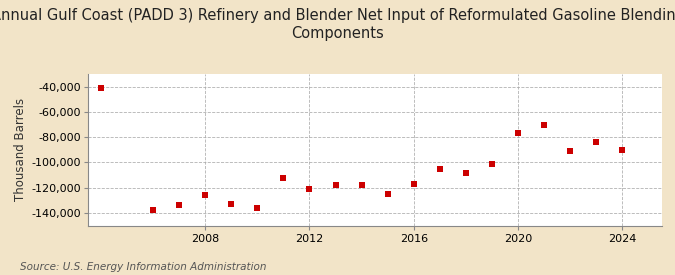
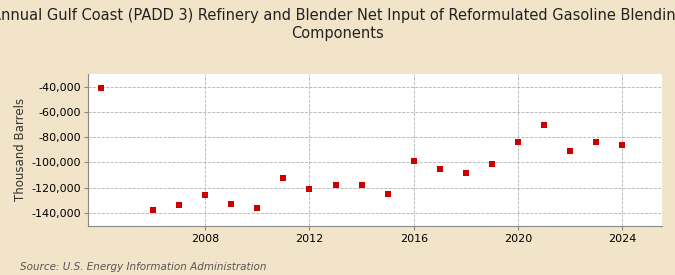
2016: -117,000 -> -99,000
2020: -77,000 -> -84,000
2024: -90,000 -> -86,000
